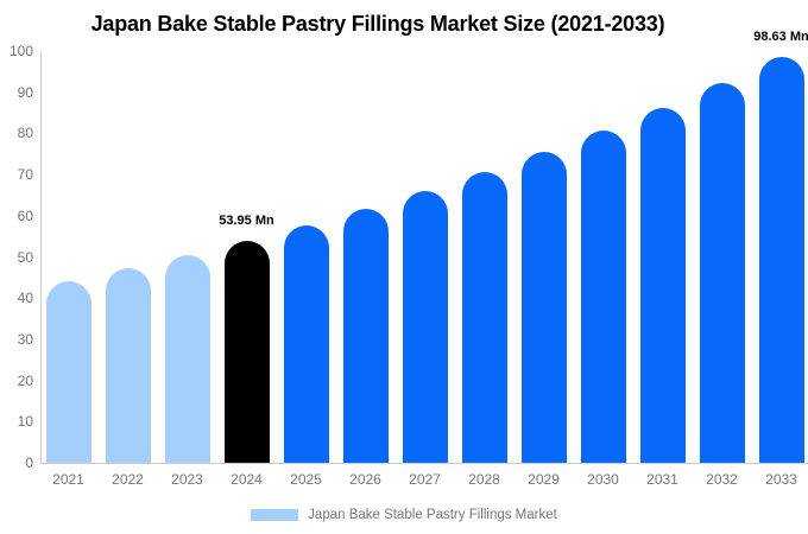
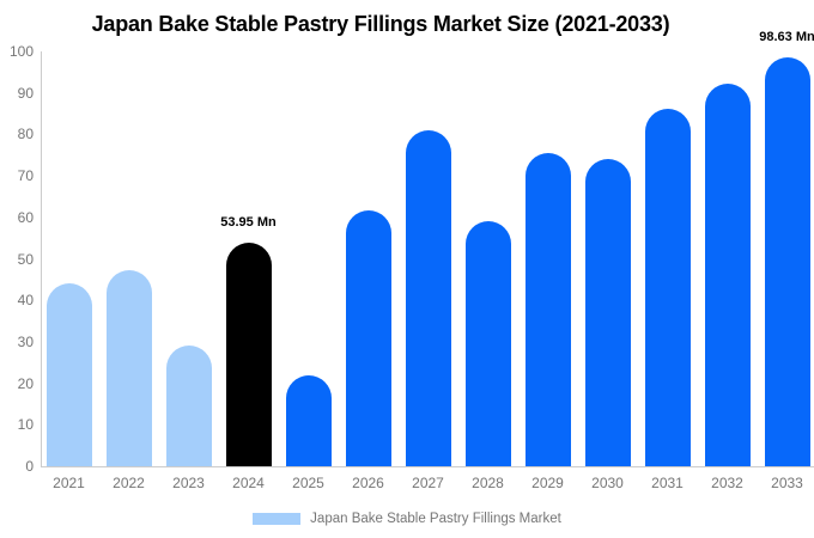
2023: 50 -> 29
2025: 58 -> 22
2027: 66 -> 81
2028: 70 -> 59
2030: 81 -> 74
